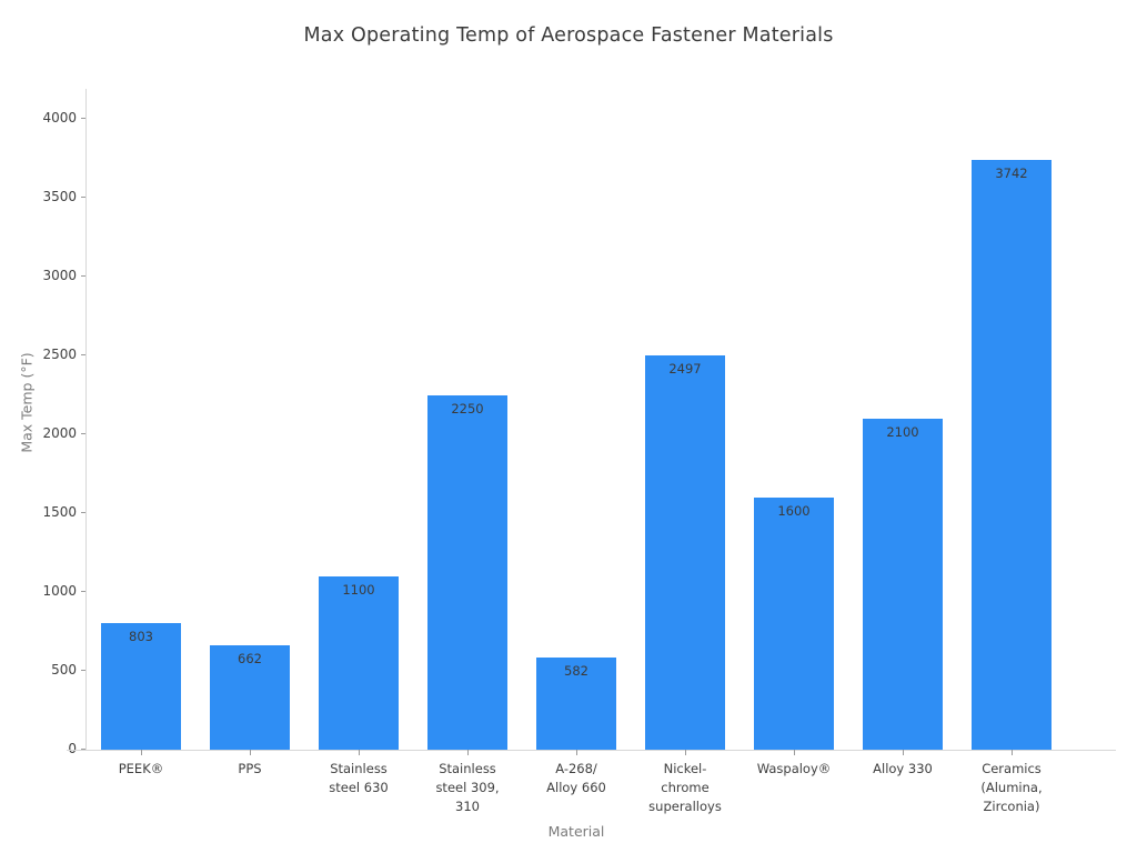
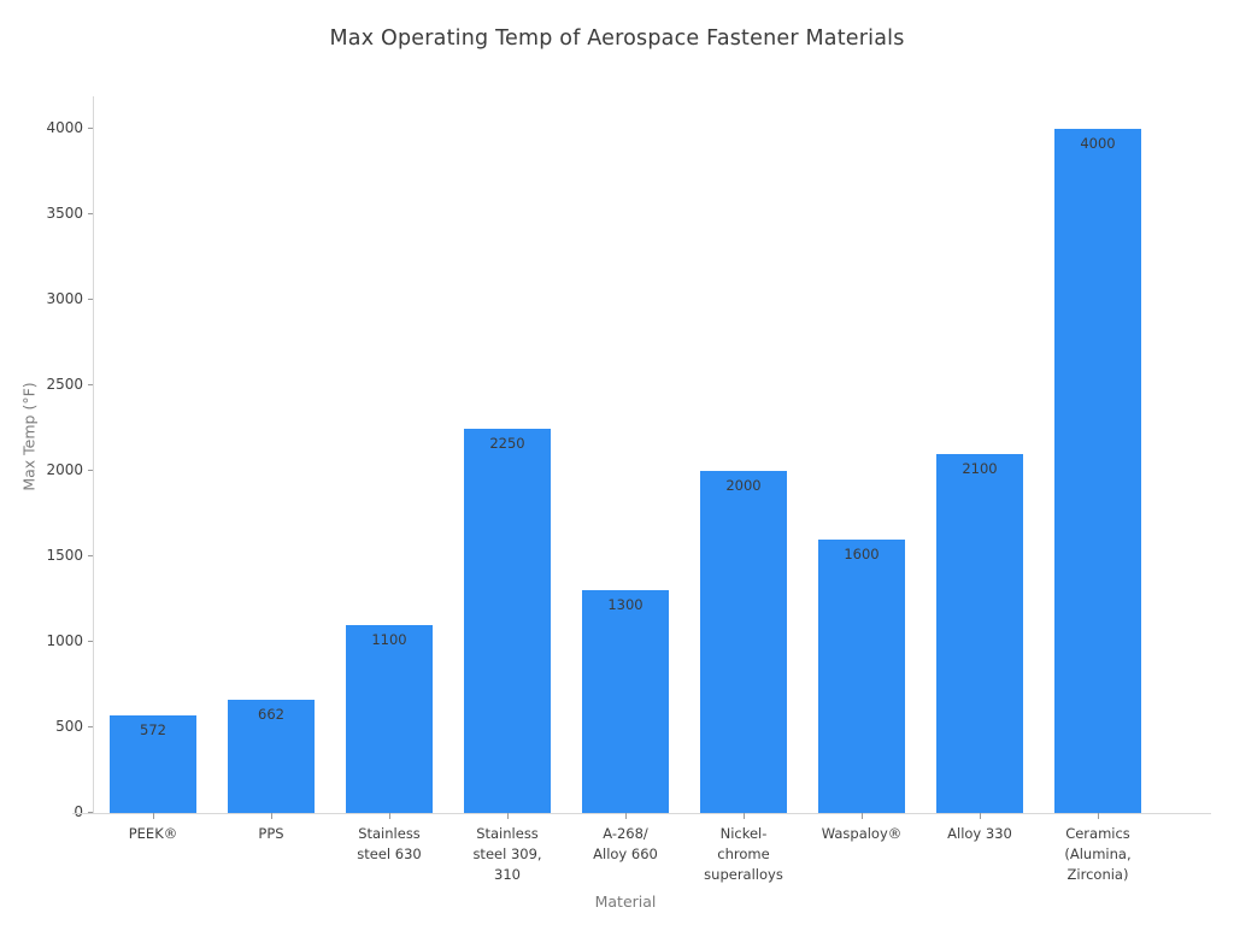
PEEK®: 803 -> 572
A-268/ Alloy 660: 582 -> 1300
Nickel- chrome superalloys: 2497 -> 2000
Ceramics (Alumina, Zirconia): 3742 -> 4000
